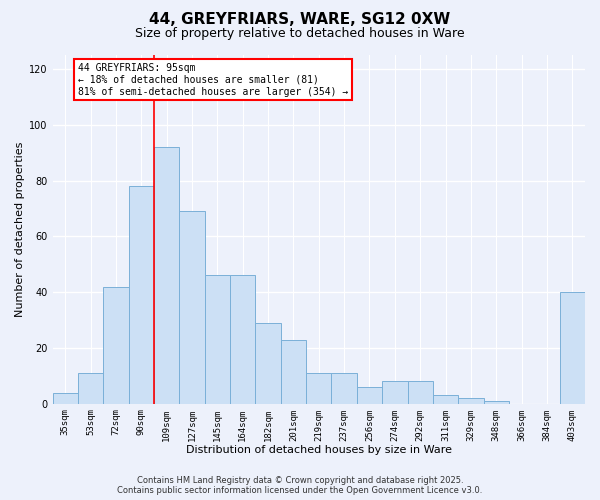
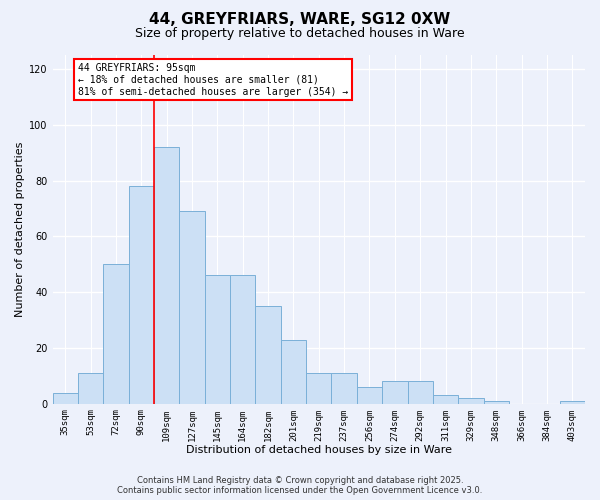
72sqm: 42 -> 50
182sqm: 29 -> 35
403sqm: 40 -> 1
